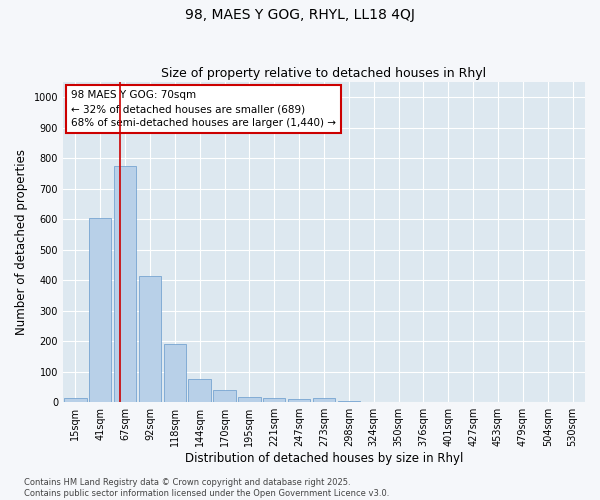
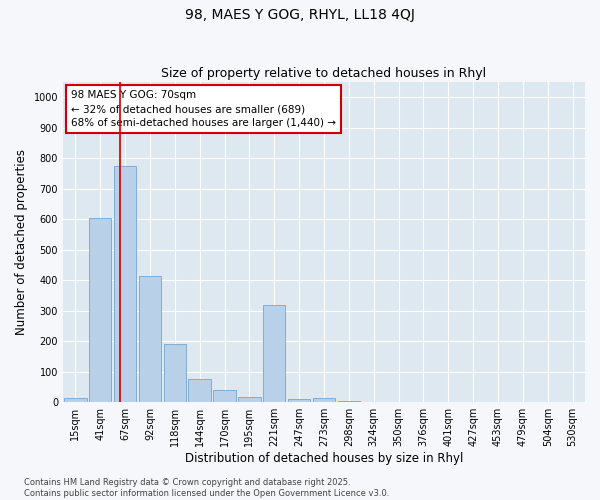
221sqm: 13 -> 320
